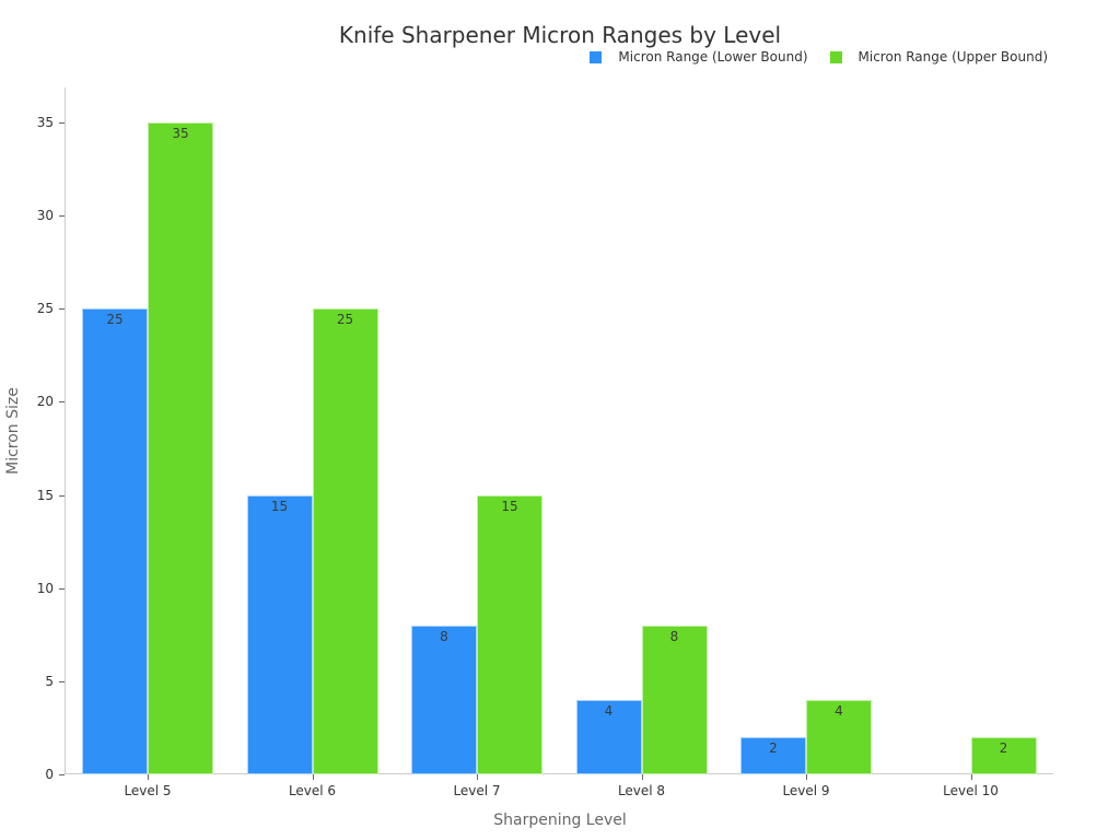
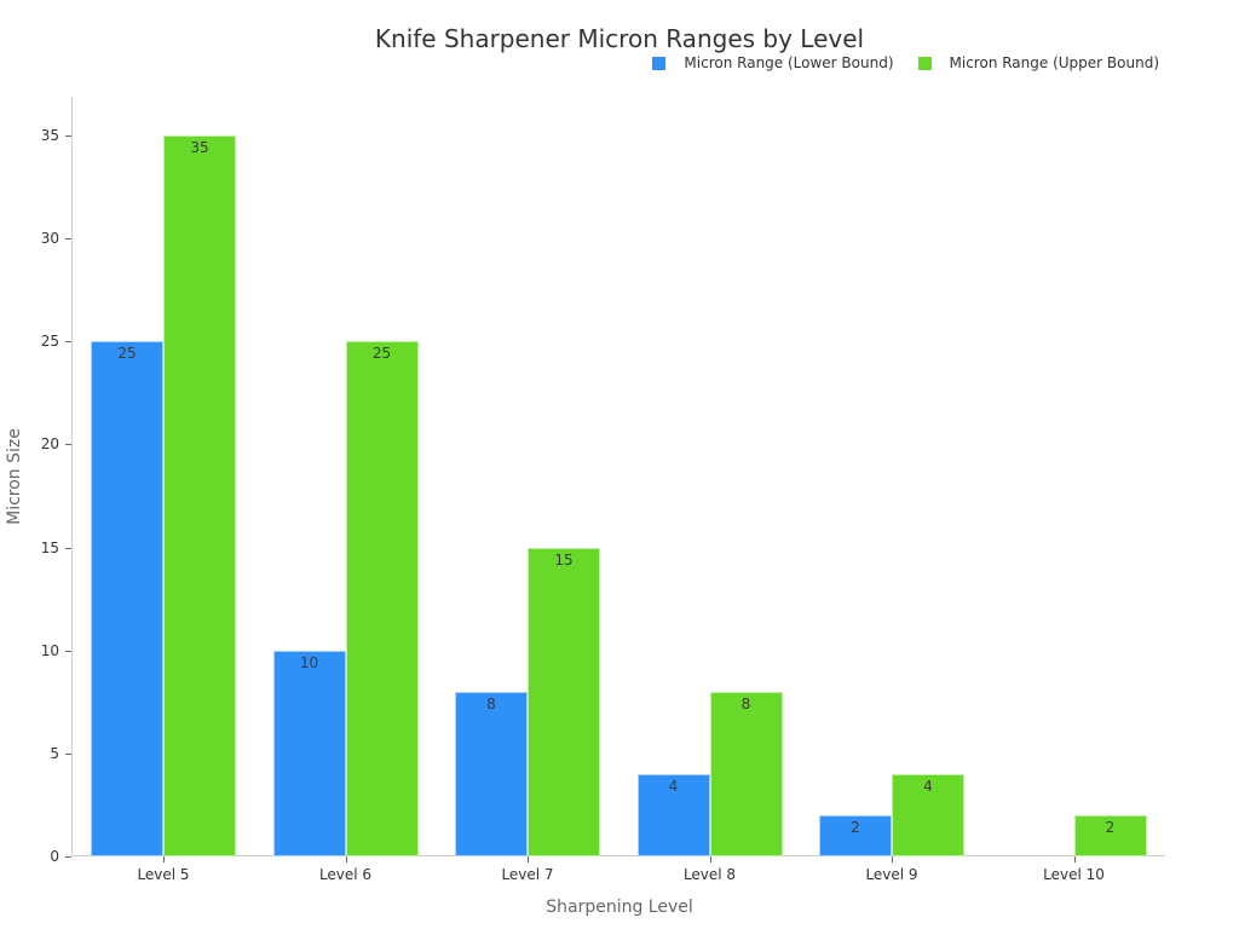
Micron Range (Lower Bound)/Level 6: 15 -> 10
